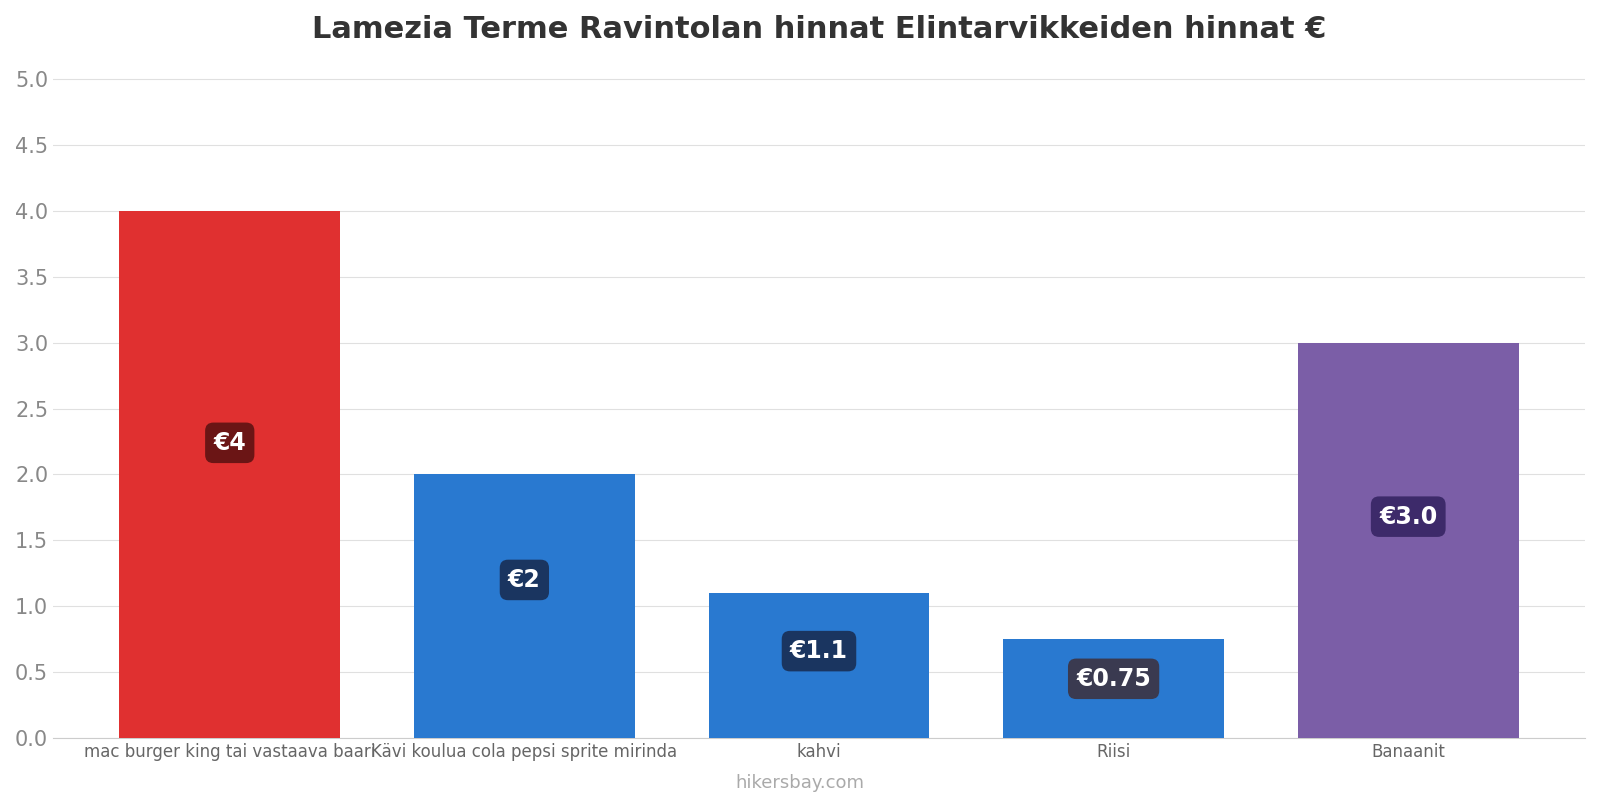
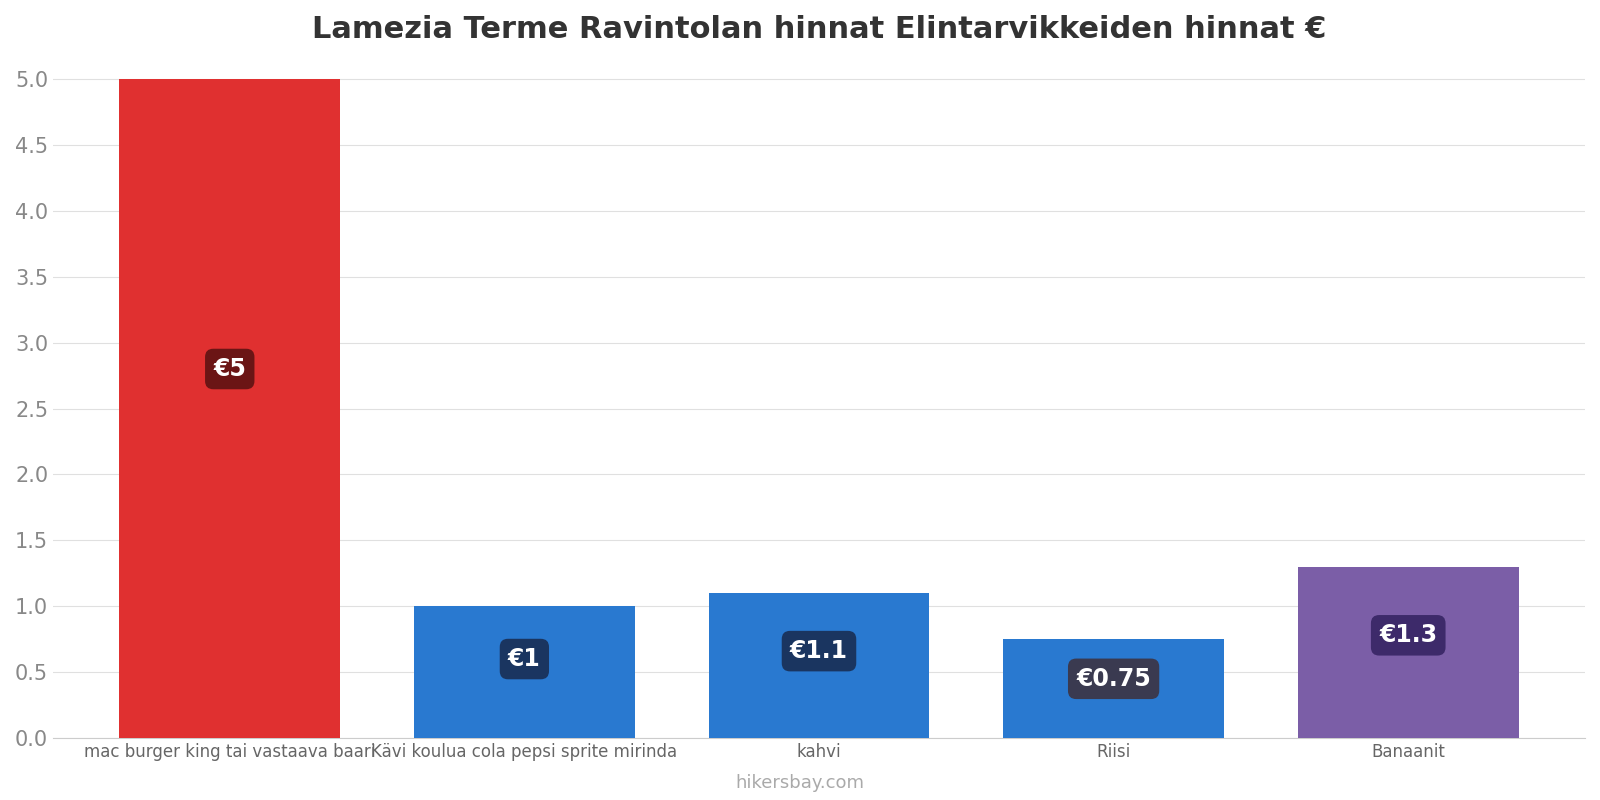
mac burger king tai vastaava baari: €4 -> €5
Kävi koulua cola pepsi sprite mirinda: €2 -> €1
Banaanit: €3.0 -> €1.3
